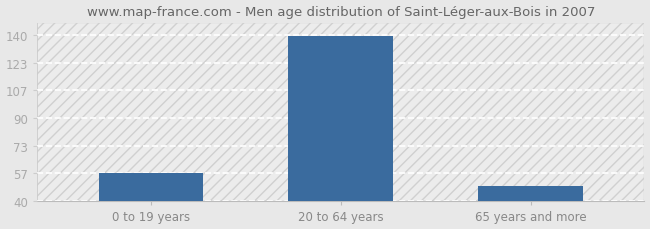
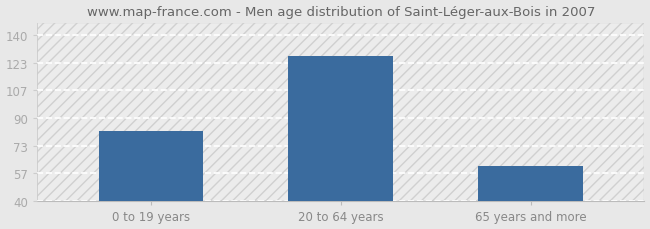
0 to 19 years: 57 -> 82
20 to 64 years: 139 -> 127
65 years and more: 49 -> 61
